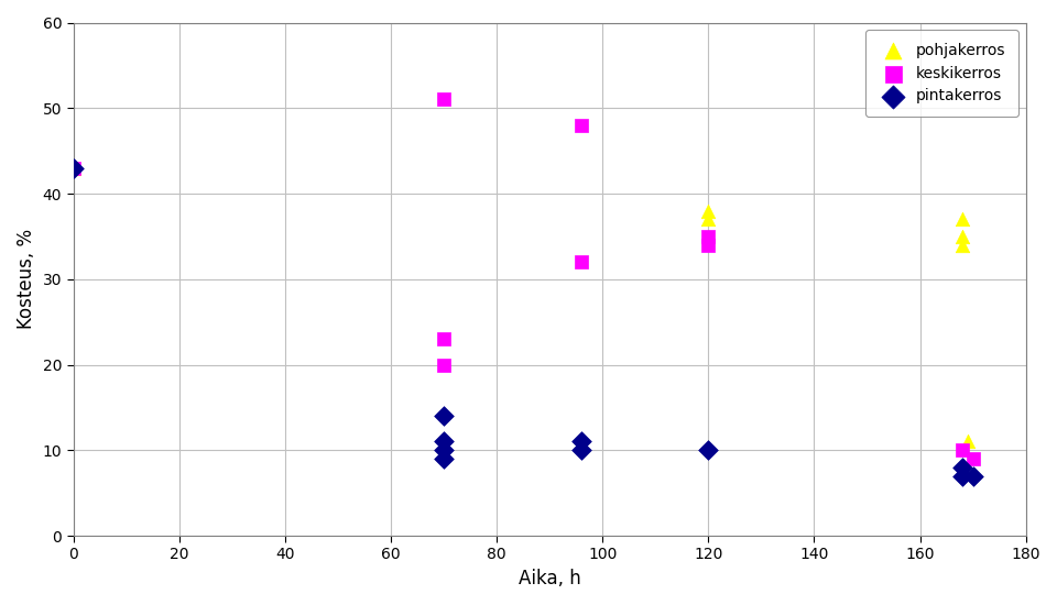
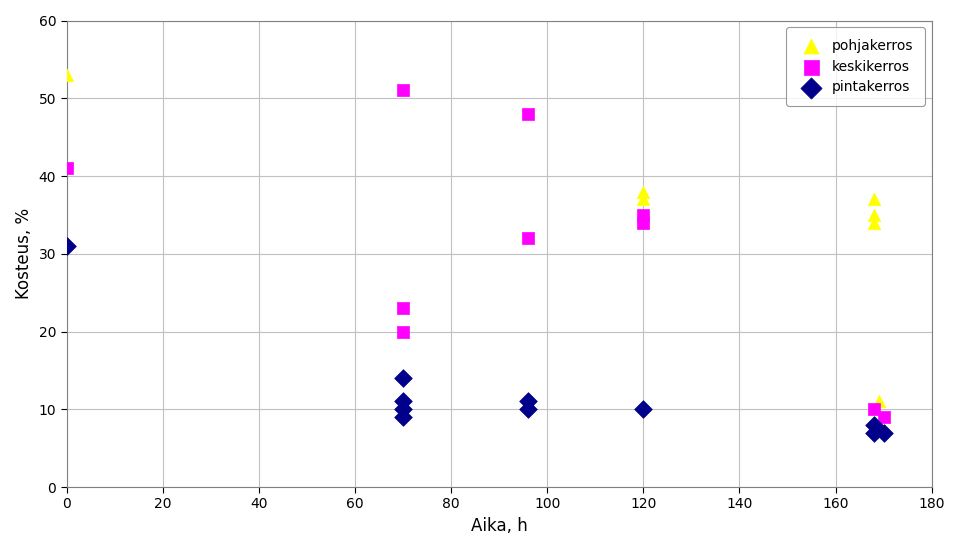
pohjakerros/0: 43 -> 53
keskikerros/0: 43 -> 41
pintakerros/0: 43 -> 31
